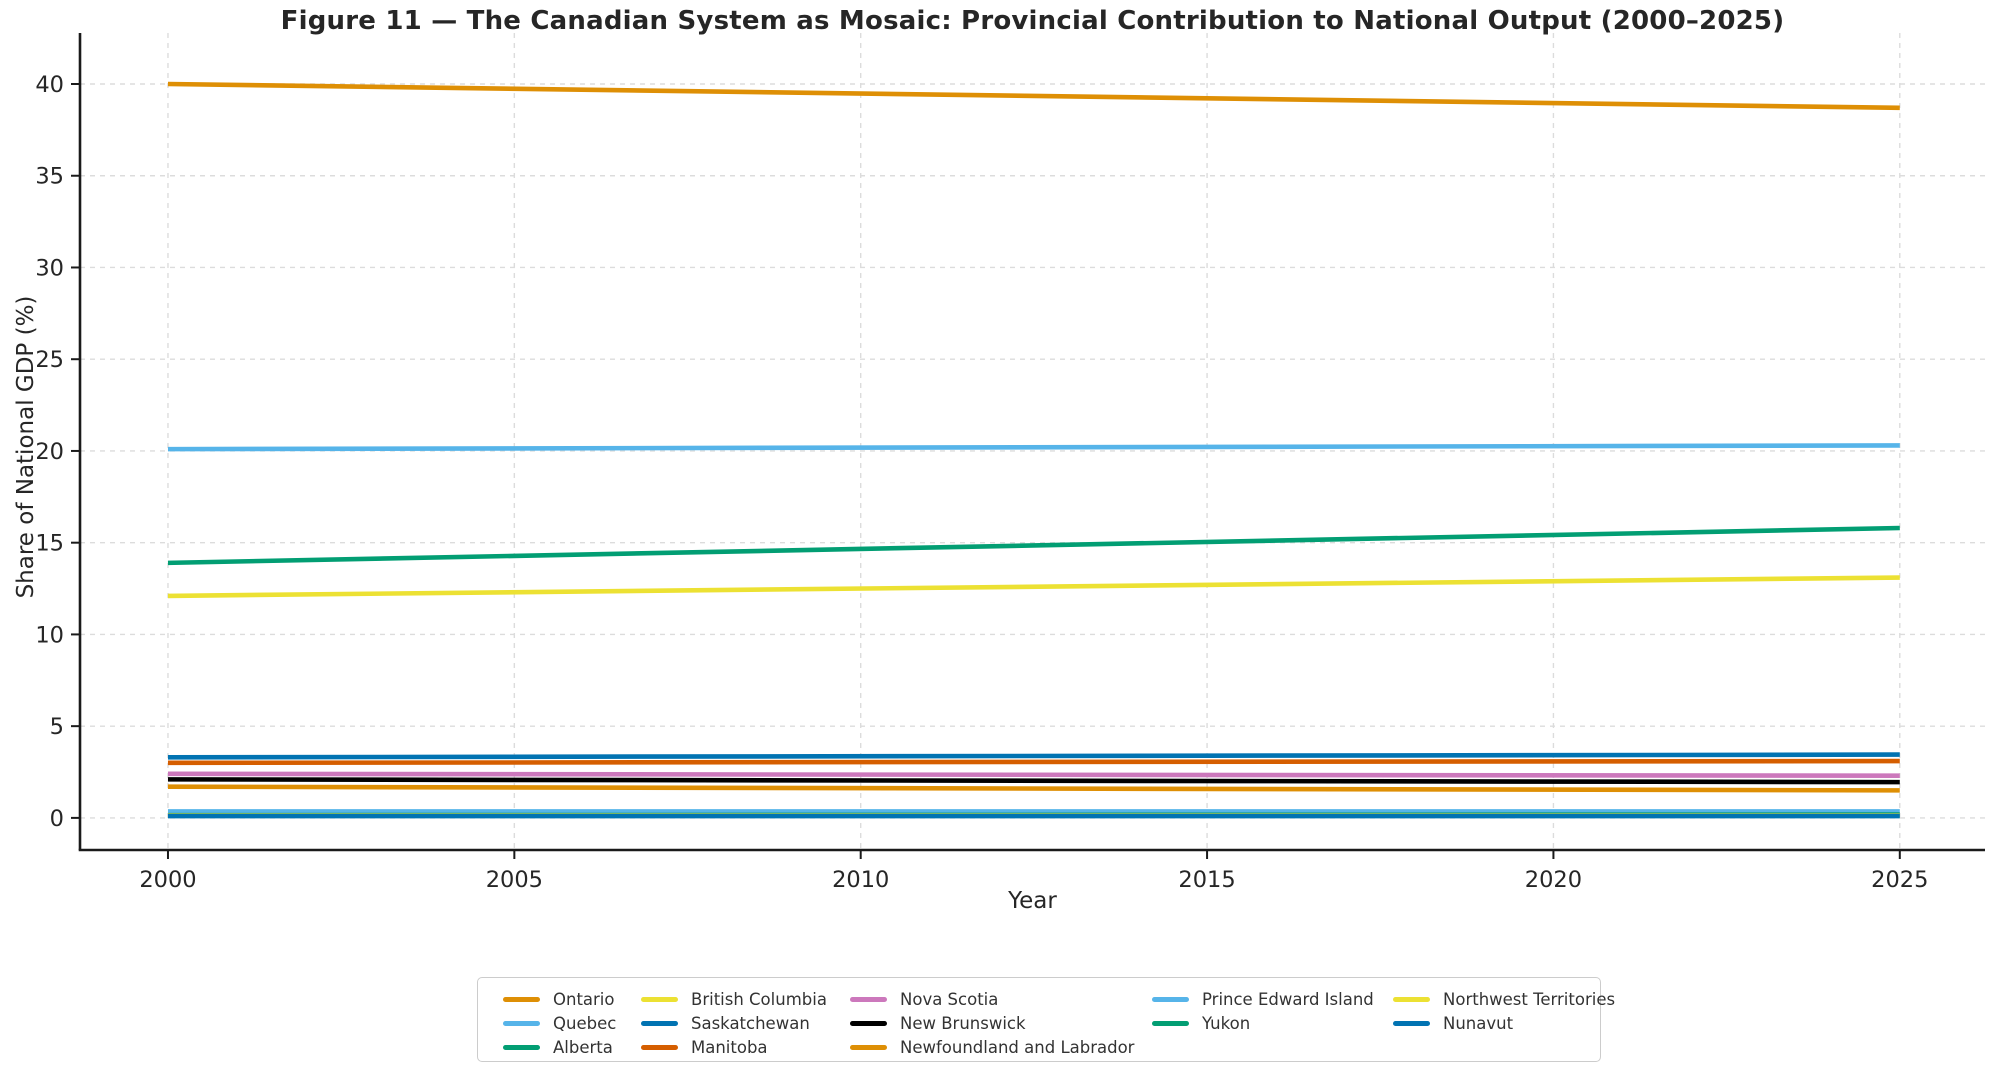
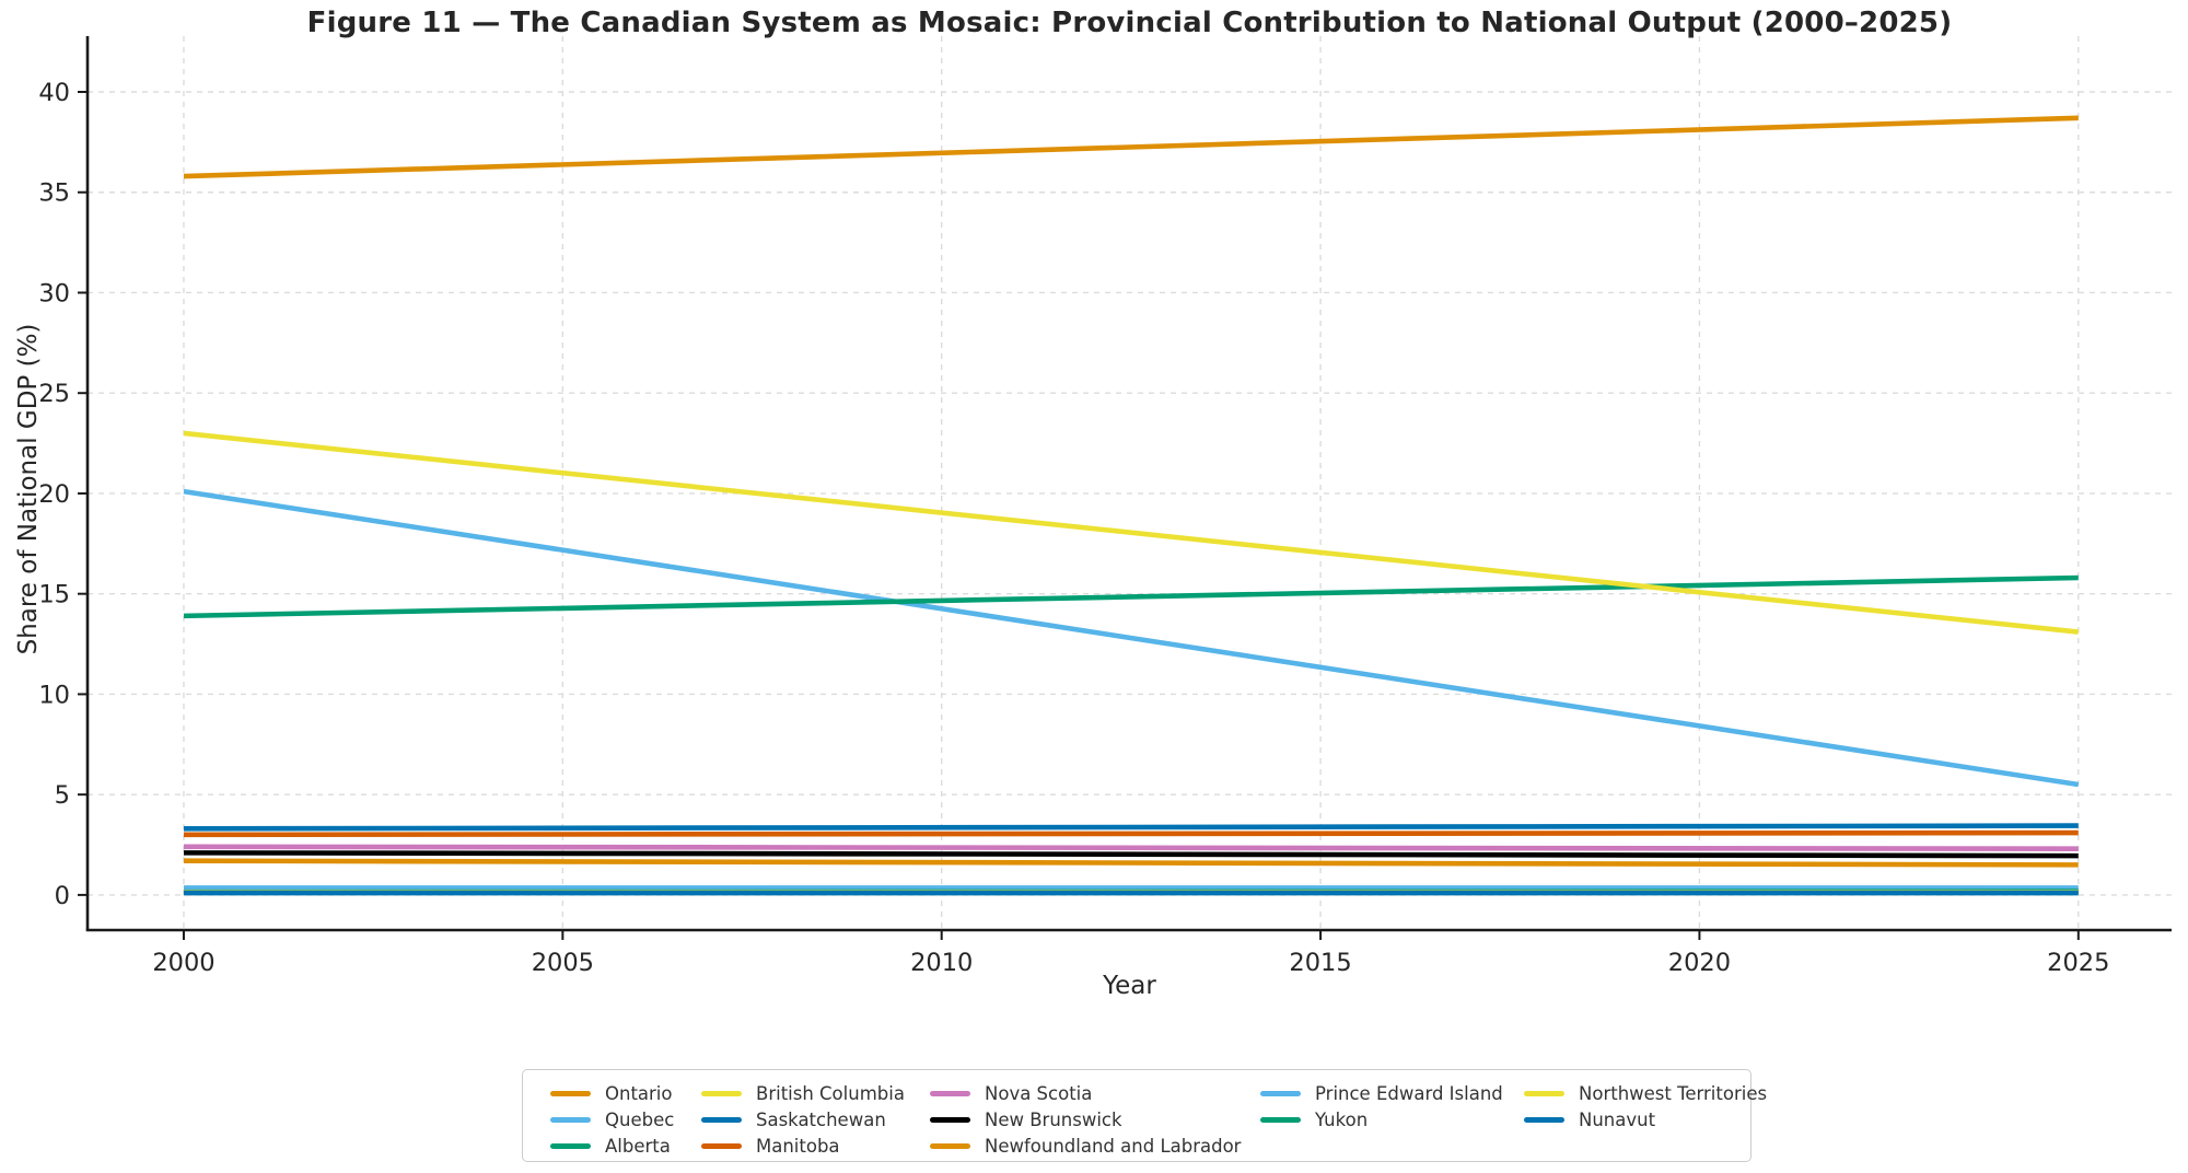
Ontario/2000: 40.0 -> 35.8
British Columbia/2000: 12.1 -> 23.0
Quebec/2025: 20.3 -> 5.5
